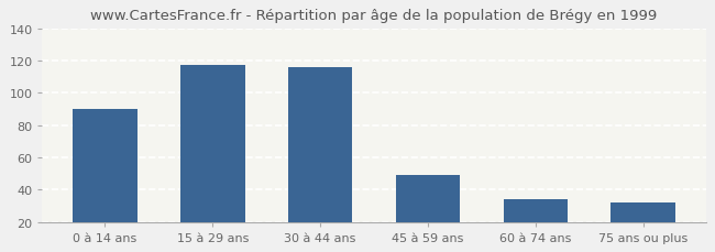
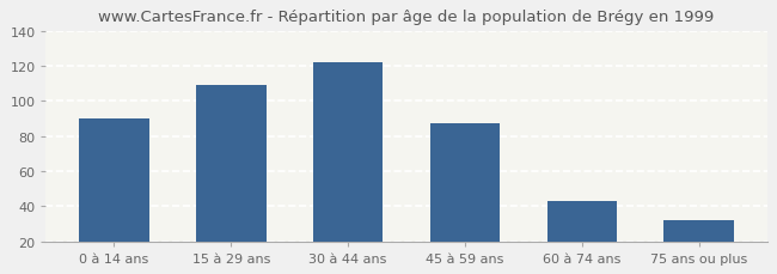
15 à 29 ans: 117 -> 109
30 à 44 ans: 116 -> 122
45 à 59 ans: 49 -> 87
60 à 74 ans: 34 -> 43
